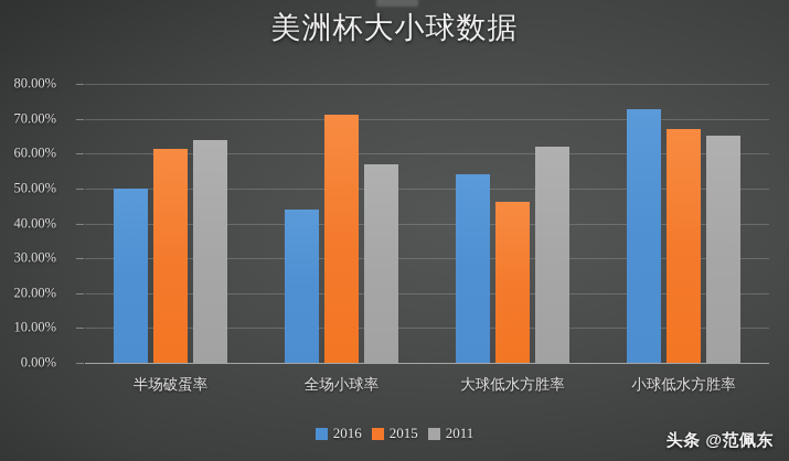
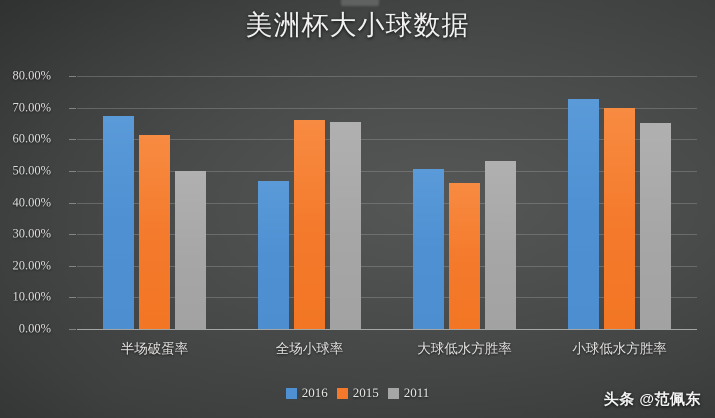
2016/半场破蛋率: 50% -> 68%
2011/半场破蛋率: 64% -> 50%
2016/全场小球率: 44% -> 47%
2015/全场小球率: 71% -> 66%
2011/全场小球率: 57% -> 66%
2016/大球低水方胜率: 54% -> 51%
2011/大球低水方胜率: 62% -> 53%
2015/小球低水方胜率: 67% -> 70%
